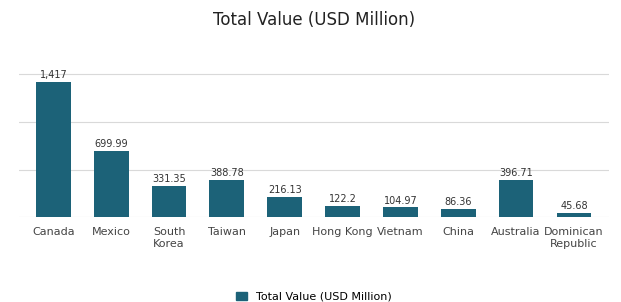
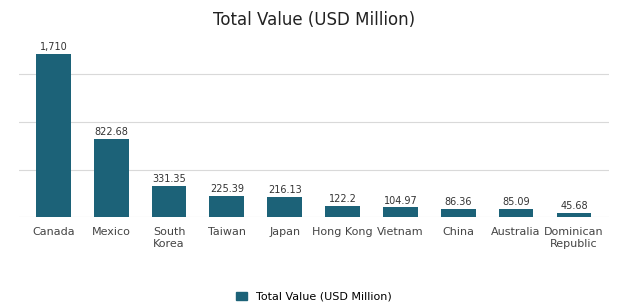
Canada: 1,417 -> 1,710
Mexico: 699.99 -> 822.68
Taiwan: 388.78 -> 225.39
Australia: 396.71 -> 85.09
